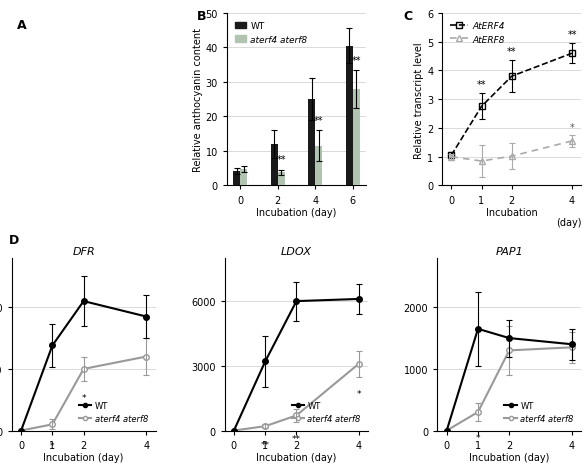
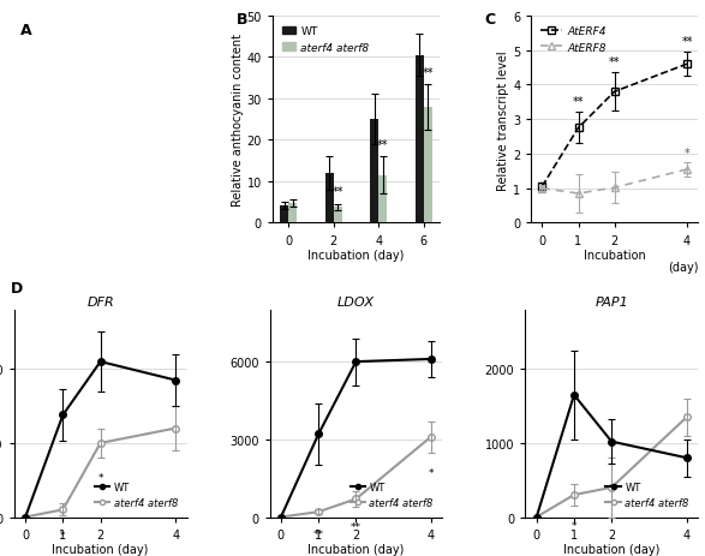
PAP1/WT/2: 1500 -> 1020
PAP1/aterf4 aterf8/2: 1300 -> 400
PAP1/WT/4: 1400 -> 800
